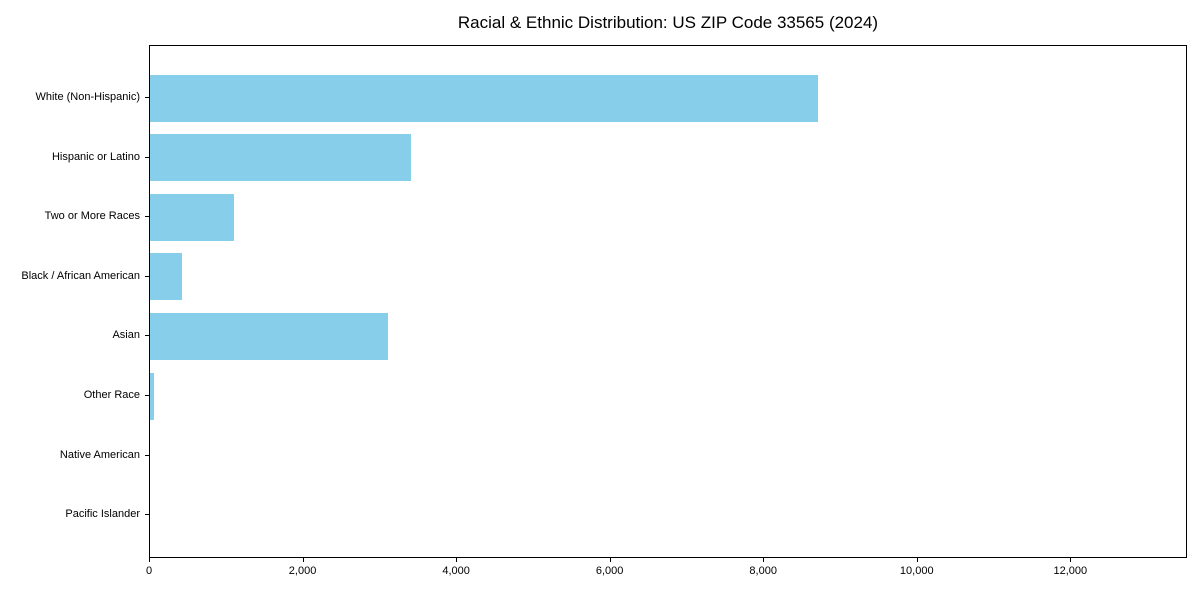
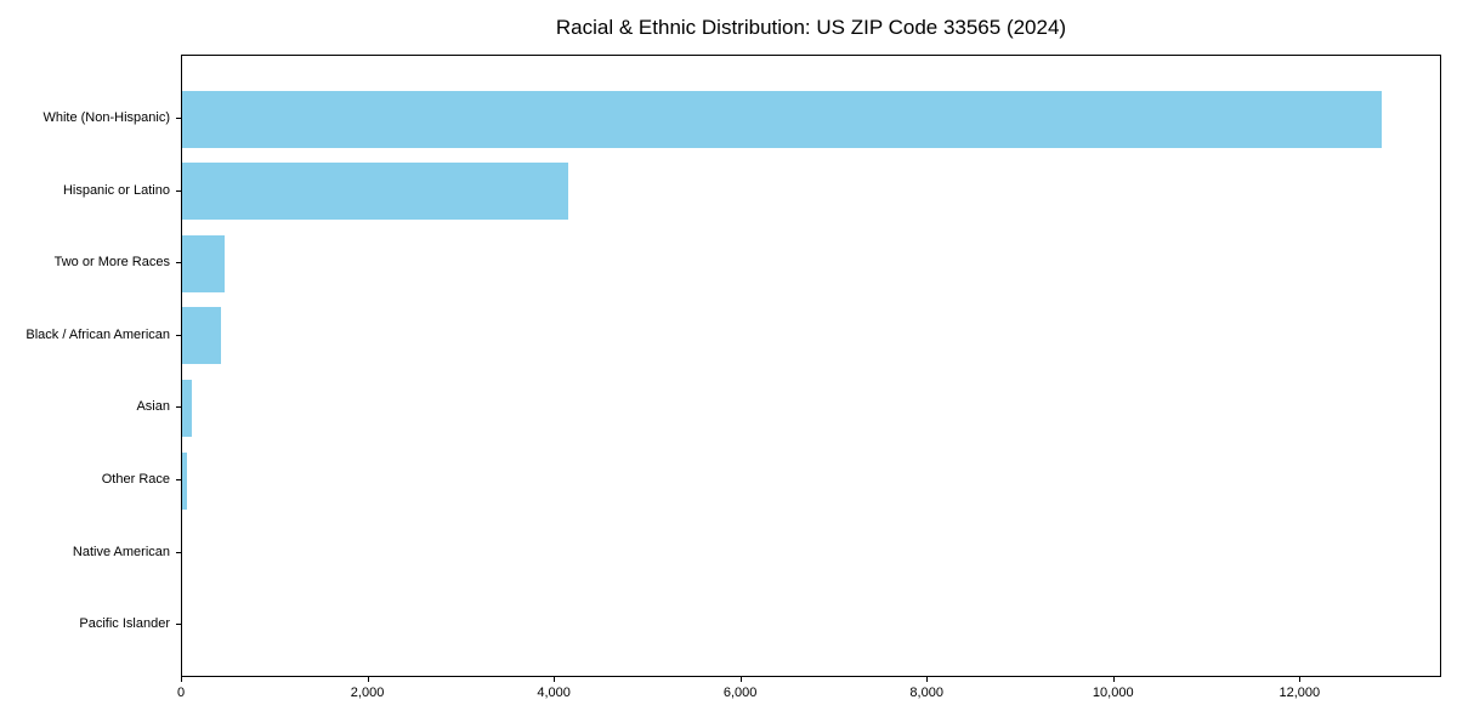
White (Non-Hispanic): 8700 -> 12900
Hispanic or Latino: 3400 -> 4100
Two or More Races: 1100 -> 400
Asian: 3100 -> 100
